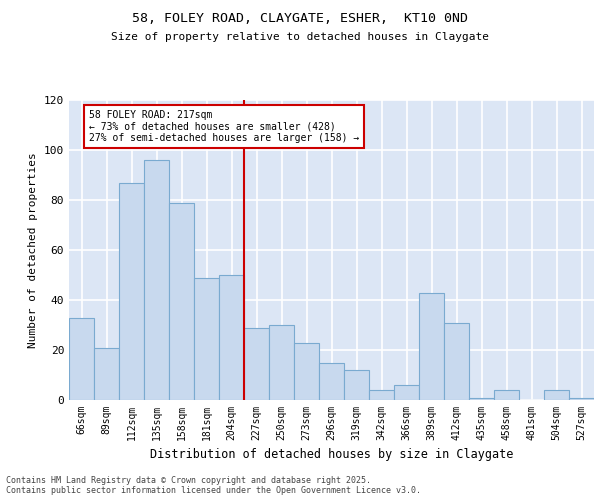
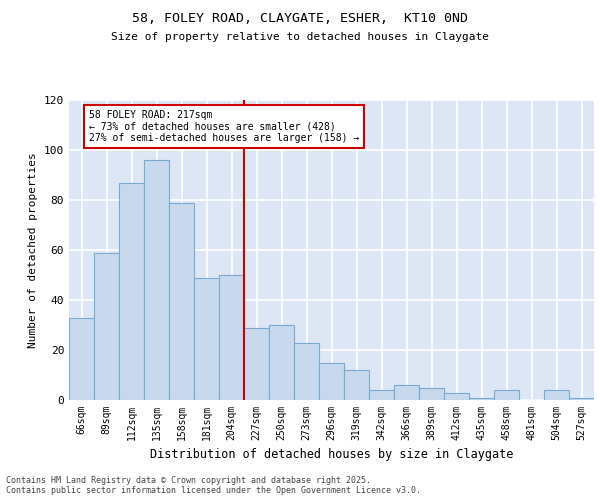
89sqm: 21 -> 59
389sqm: 43 -> 5
412sqm: 31 -> 3
